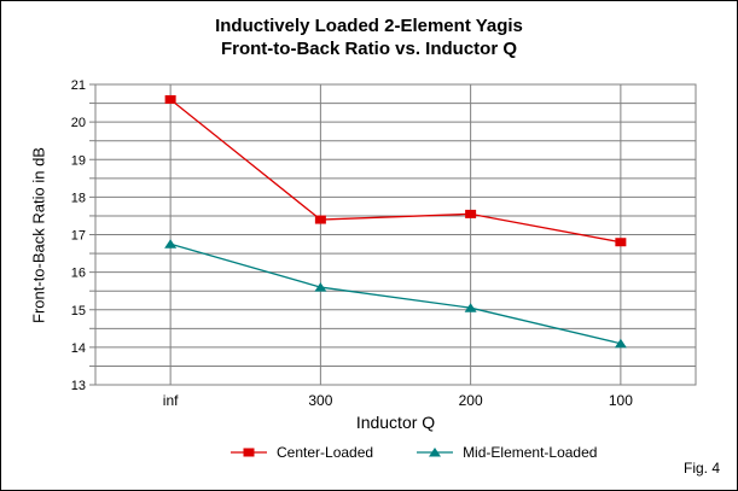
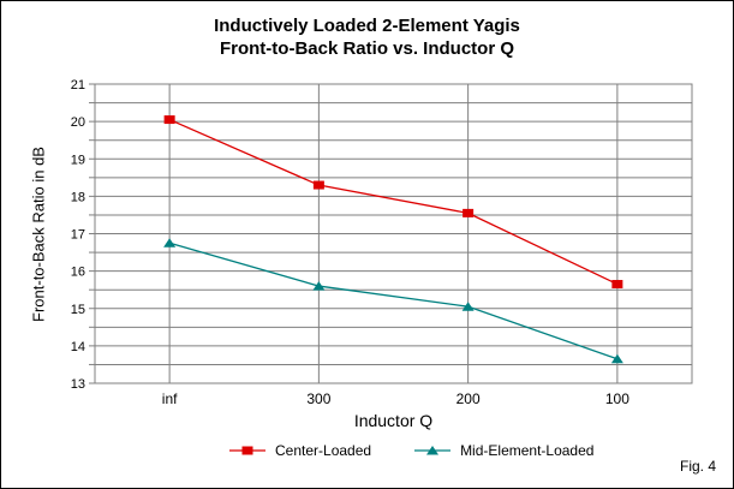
Center-Loaded/inf: 20.6 -> 20.1
Center-Loaded/300: 17.4 -> 18.3
Center-Loaded/100: 16.8 -> 15.7
Mid-Element-Loaded/100: 14.1 -> 13.7
